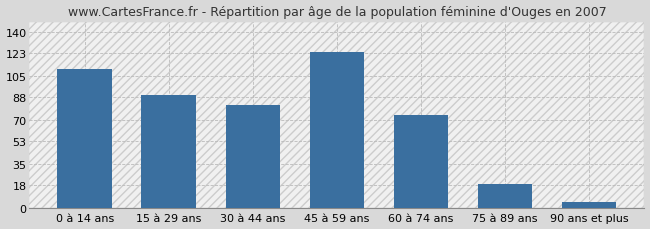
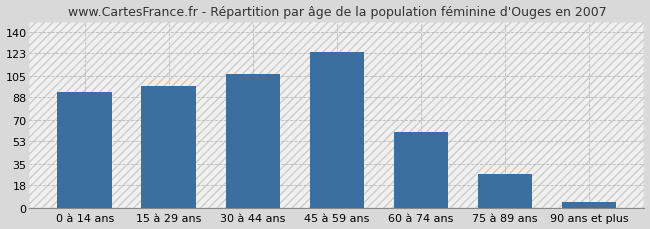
0 à 14 ans: 110 -> 92
15 à 29 ans: 90 -> 97
30 à 44 ans: 82 -> 106
60 à 74 ans: 74 -> 60
75 à 89 ans: 19 -> 27
